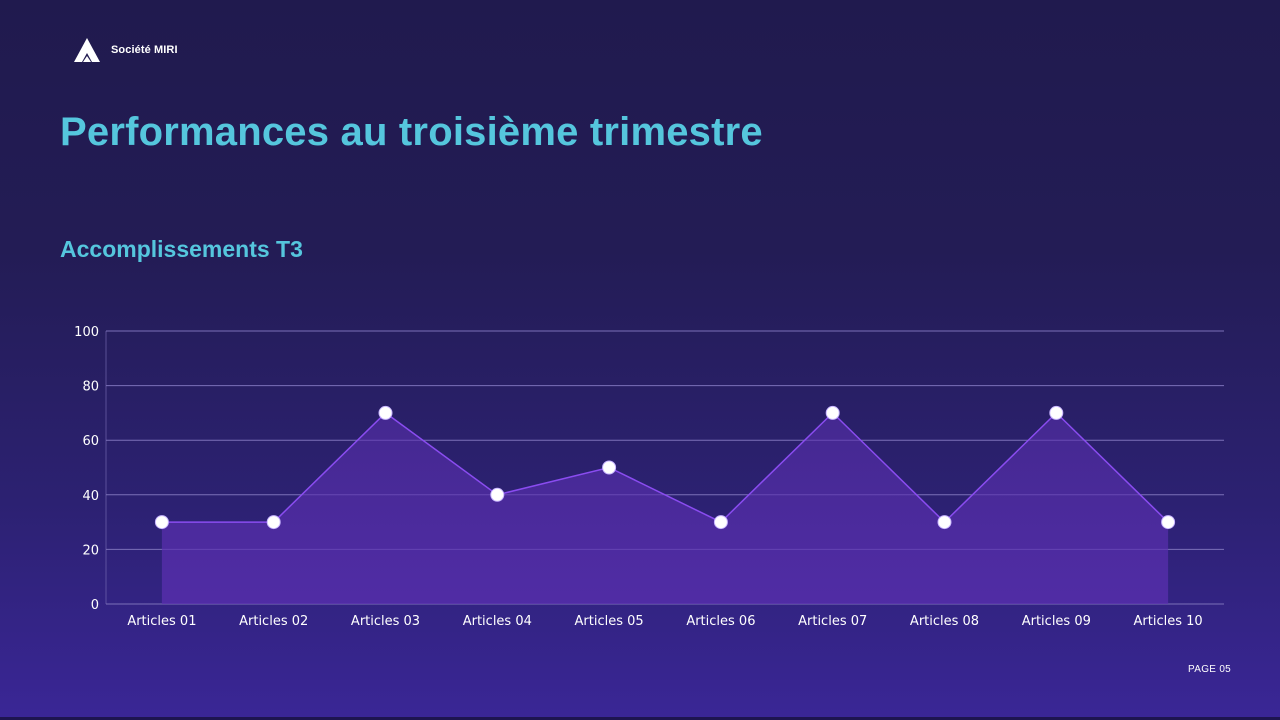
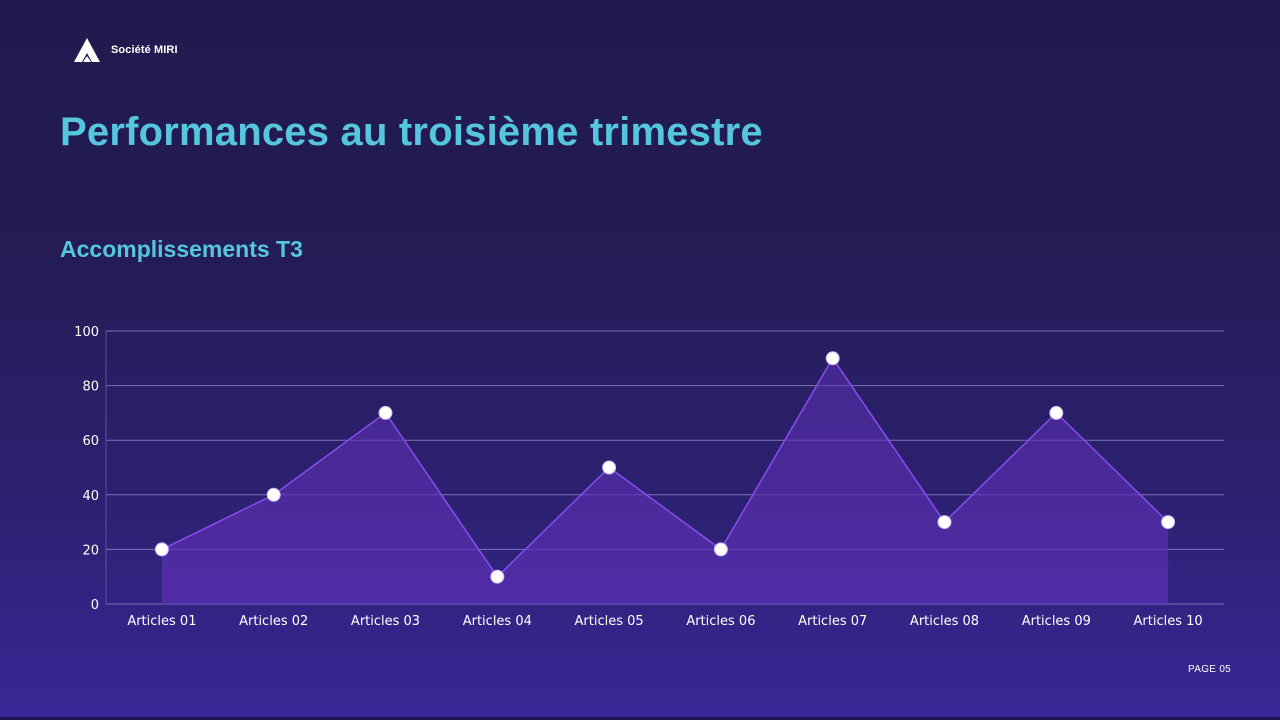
Articles 01: 30 -> 20
Articles 02: 30 -> 40
Articles 04: 40 -> 10
Articles 06: 30 -> 20
Articles 07: 70 -> 90
